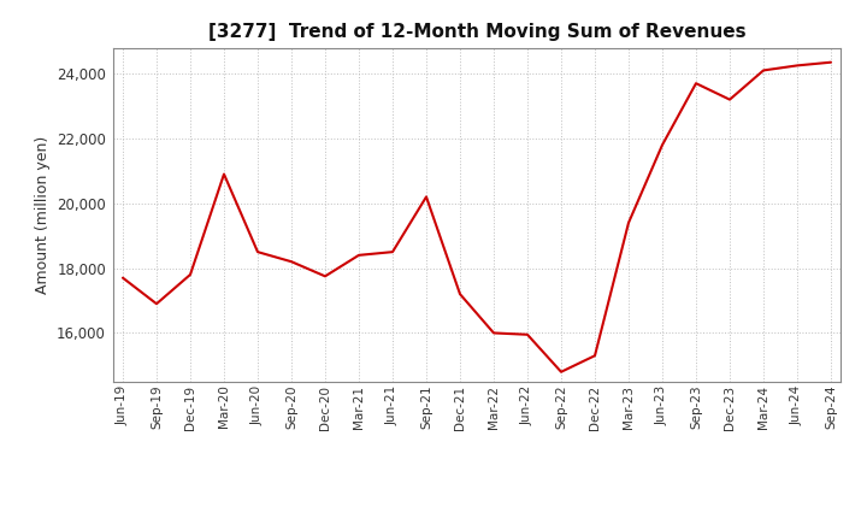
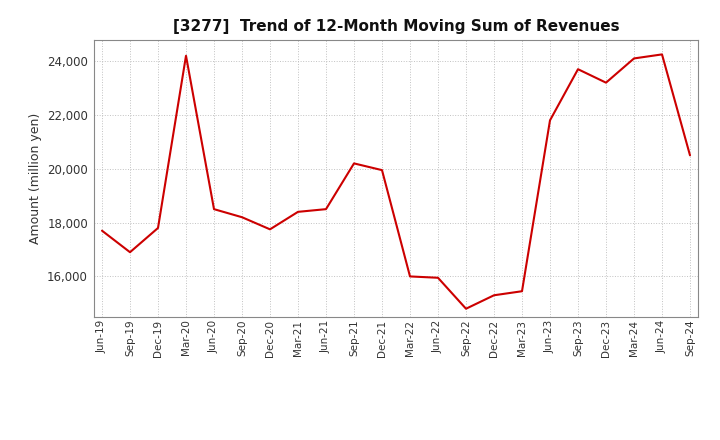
Mar-20: 20,900 -> 24,200
Dec-21: 17,200 -> 19,950
Mar-23: 19,400 -> 15,450
Sep-24: 24,350 -> 20,500
